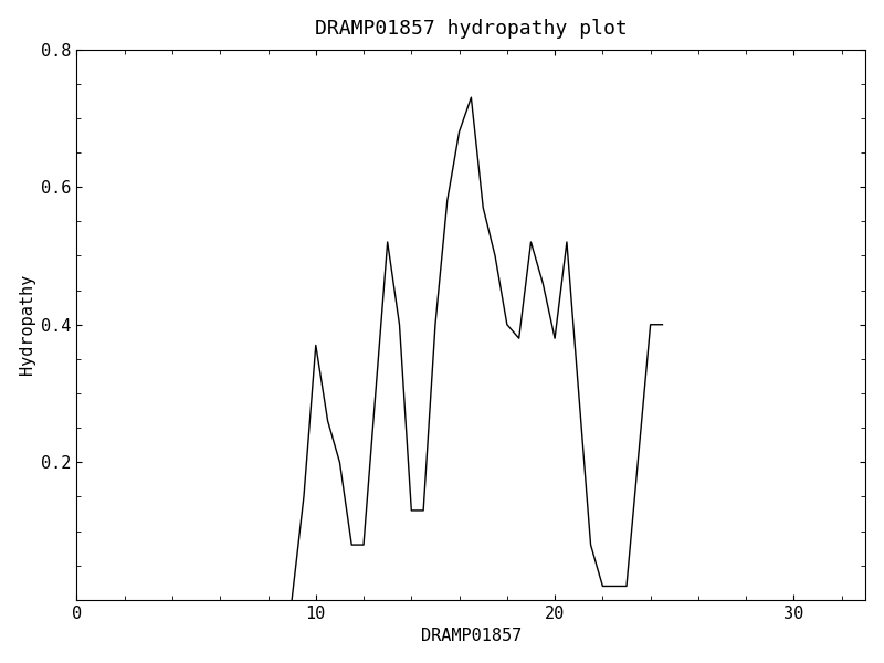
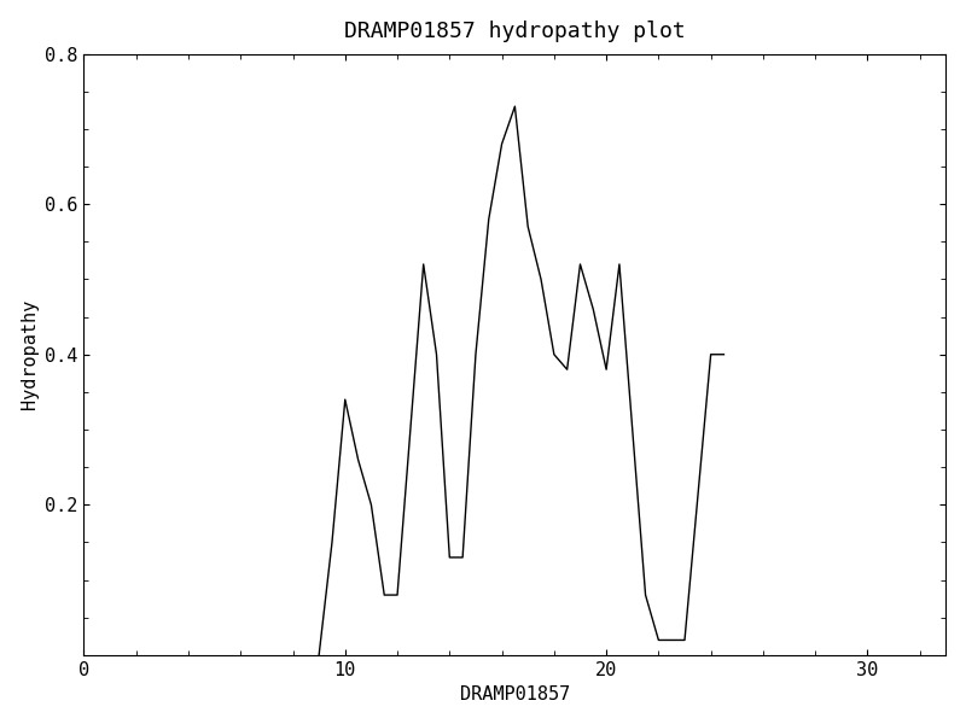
10: 0.37 -> 0.34
